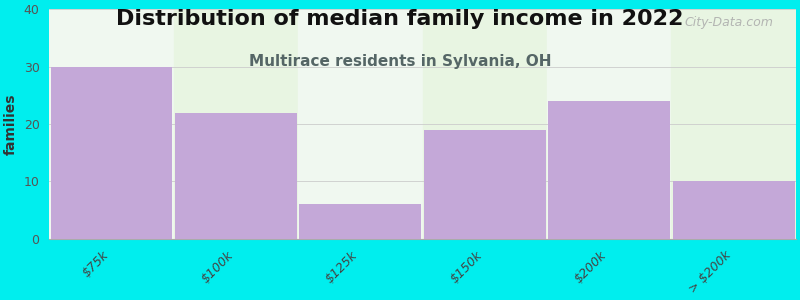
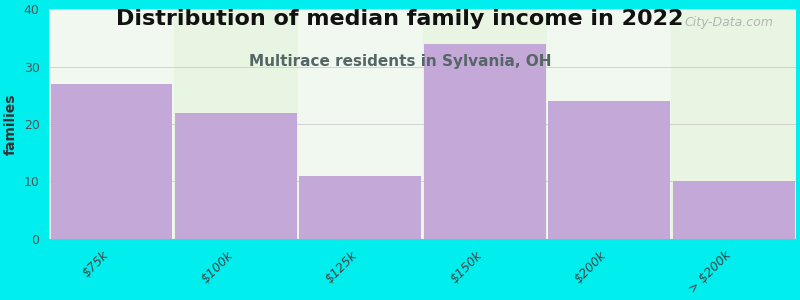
$75k: 30 -> 27
$125k: 6 -> 11
$150k: 19 -> 34
